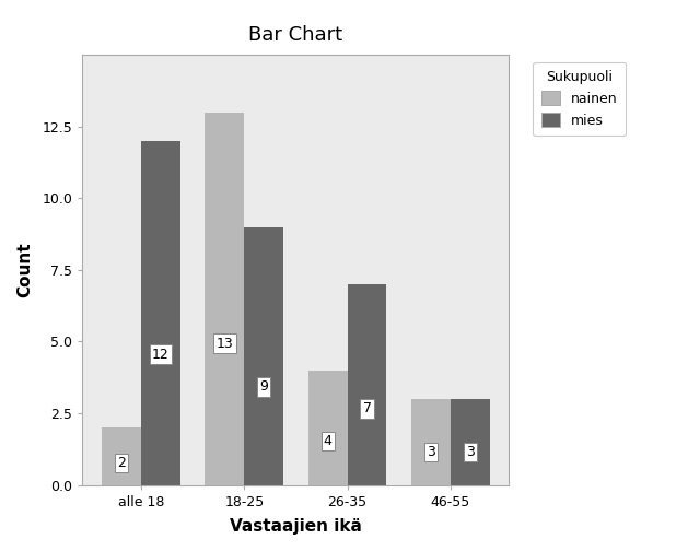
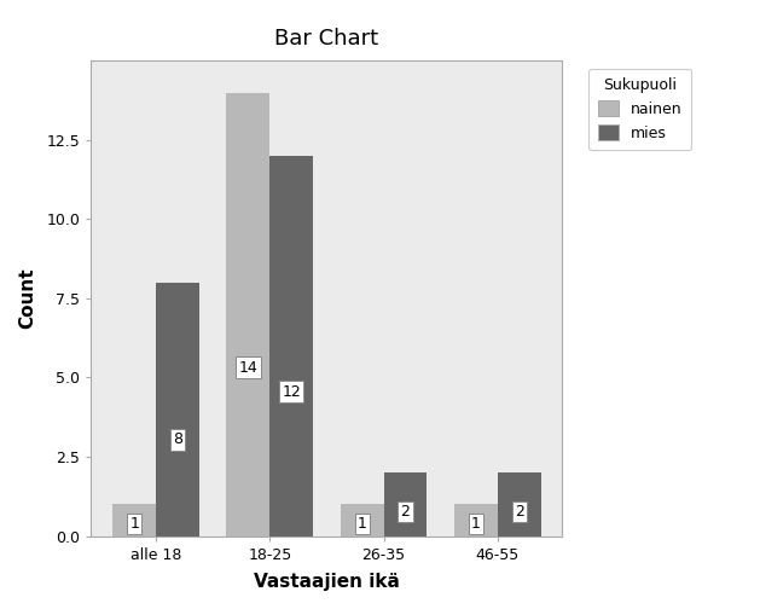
nainen/alle 18: 2 -> 1
mies/alle 18: 12 -> 8
nainen/18-25: 13 -> 14
mies/18-25: 9 -> 12
nainen/26-35: 4 -> 1
mies/26-35: 7 -> 2
nainen/46-55: 3 -> 1
mies/46-55: 3 -> 2
